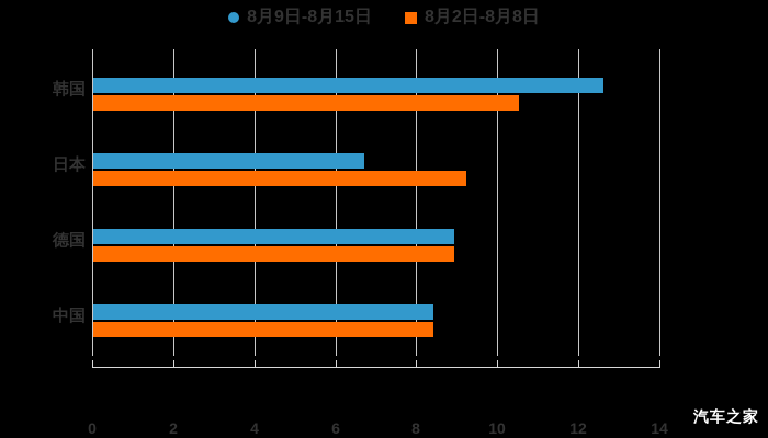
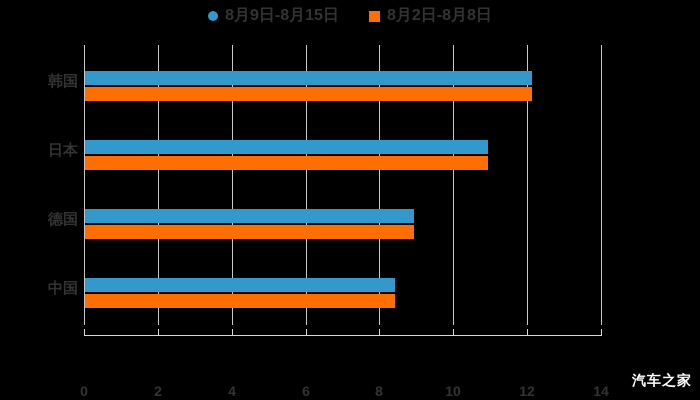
8月9日-8月15日/韩国: 12.6 -> 12.1
8月2日-8月8日/韩国: 10.5 -> 12.1
8月9日-8月15日/日本: 6.7 -> 10.9
8月2日-8月8日/日本: 9.2 -> 10.9
